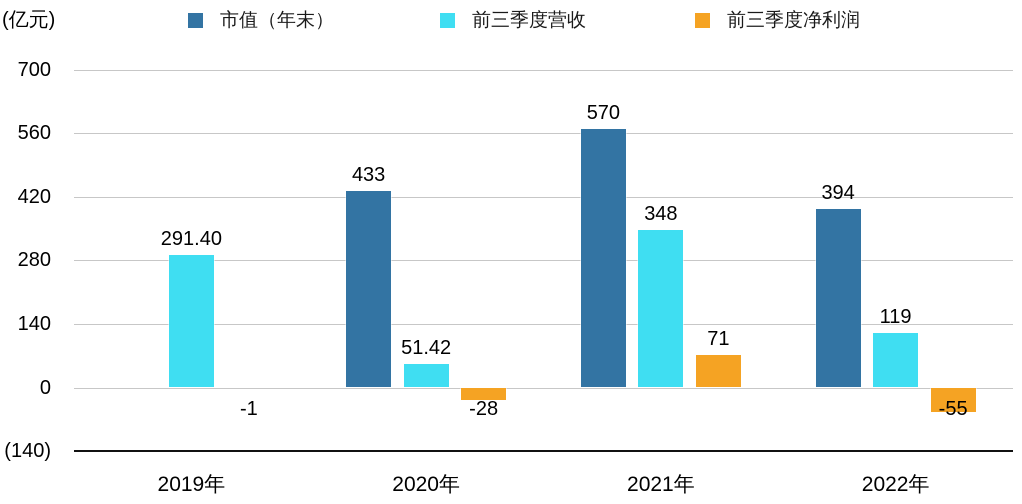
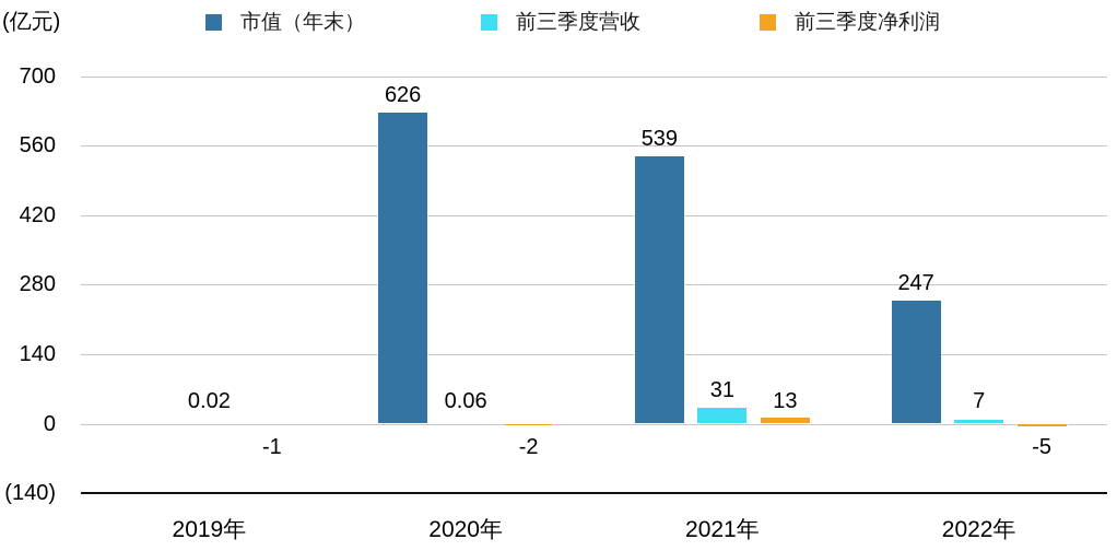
前三季度营收/2019年: 291.40 -> 0.02
市值（年末）/2020年: 433 -> 626
前三季度营收/2020年: 51.42 -> 0.06
前三季度净利润/2020年: -28 -> -2
市值（年末）/2021年: 570 -> 539
前三季度营收/2021年: 348 -> 31
前三季度净利润/2021年: 71 -> 13
市值（年末）/2022年: 394 -> 247
前三季度营收/2022年: 119 -> 7
前三季度净利润/2022年: -55 -> -5
